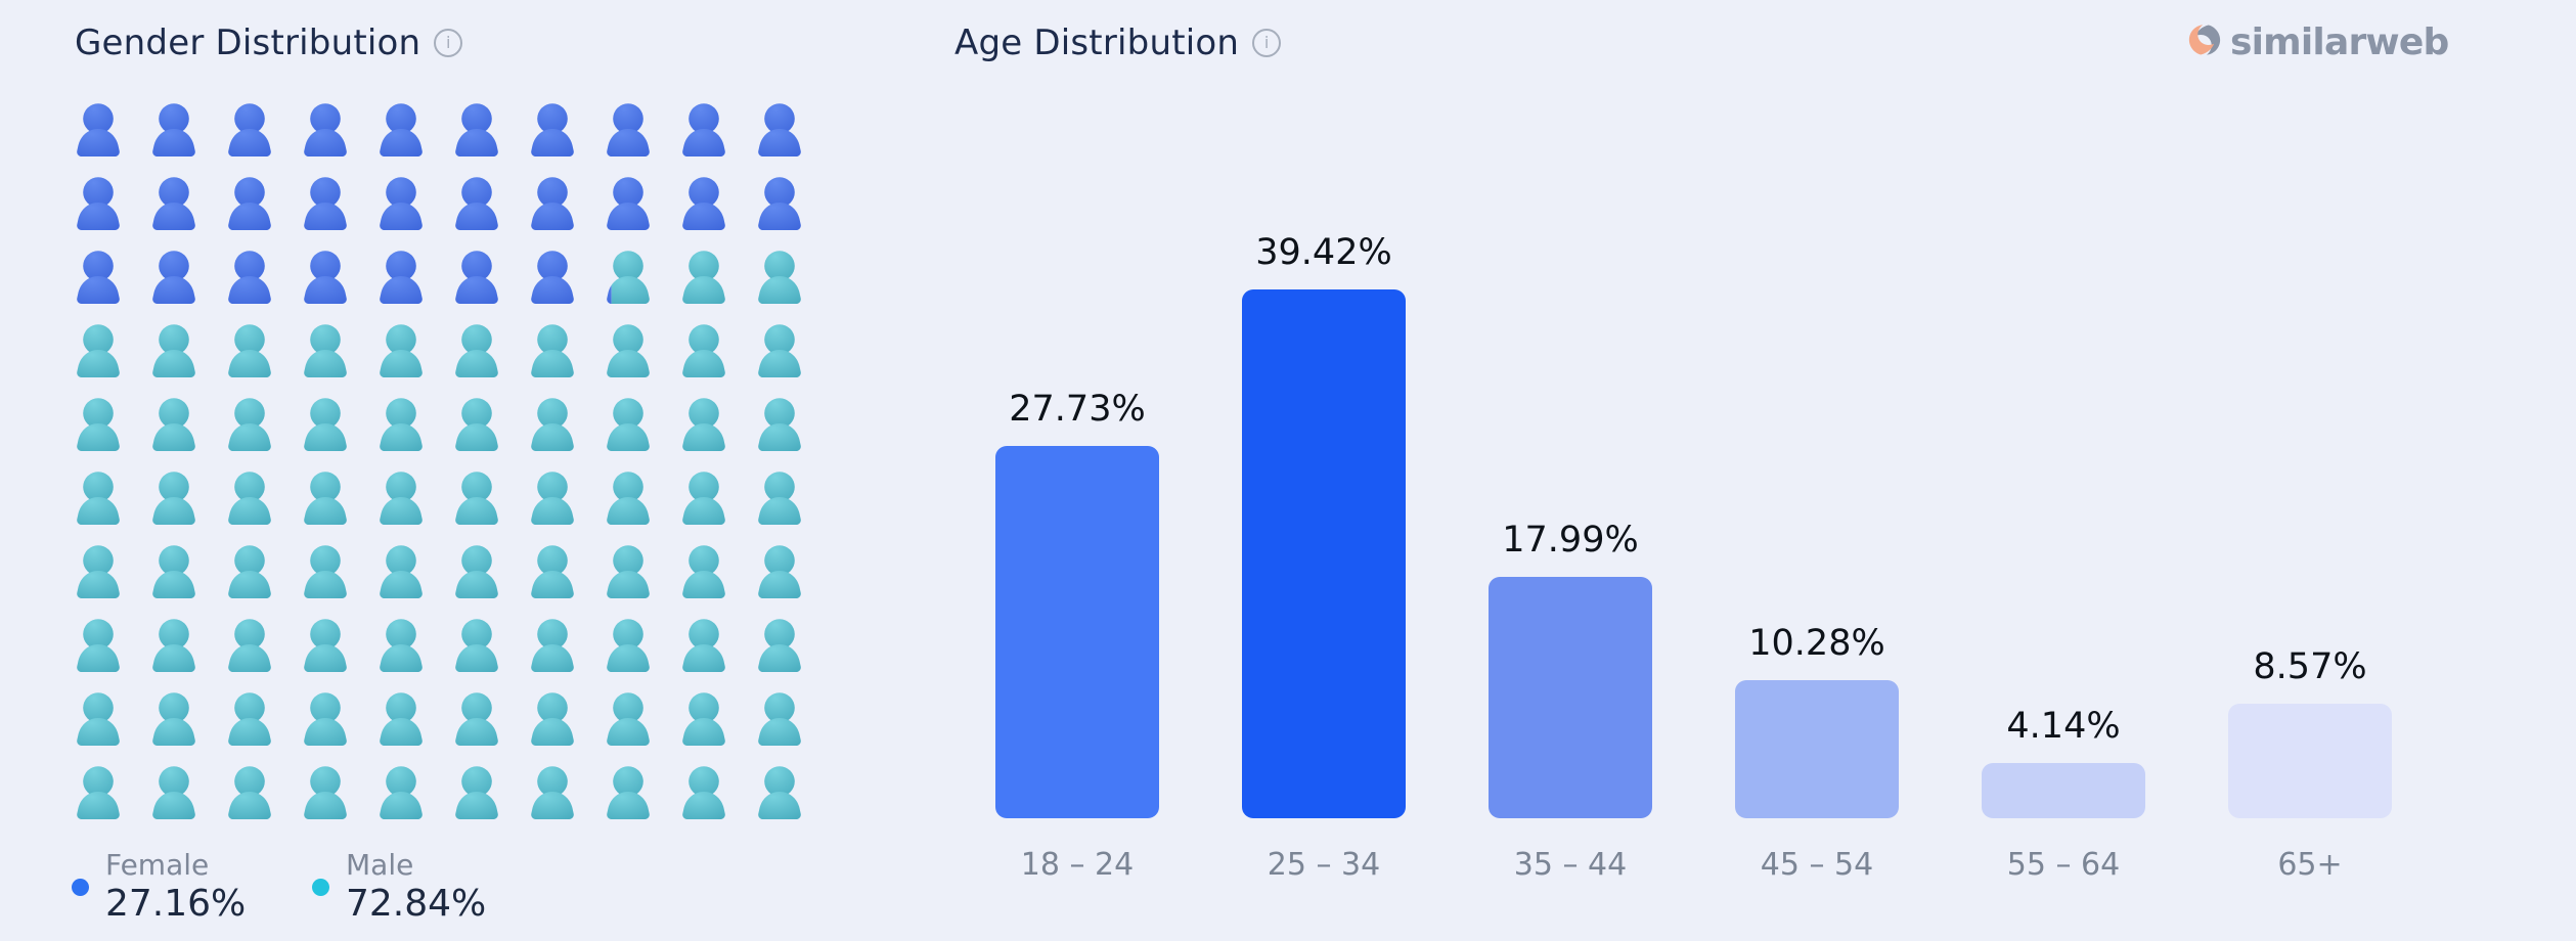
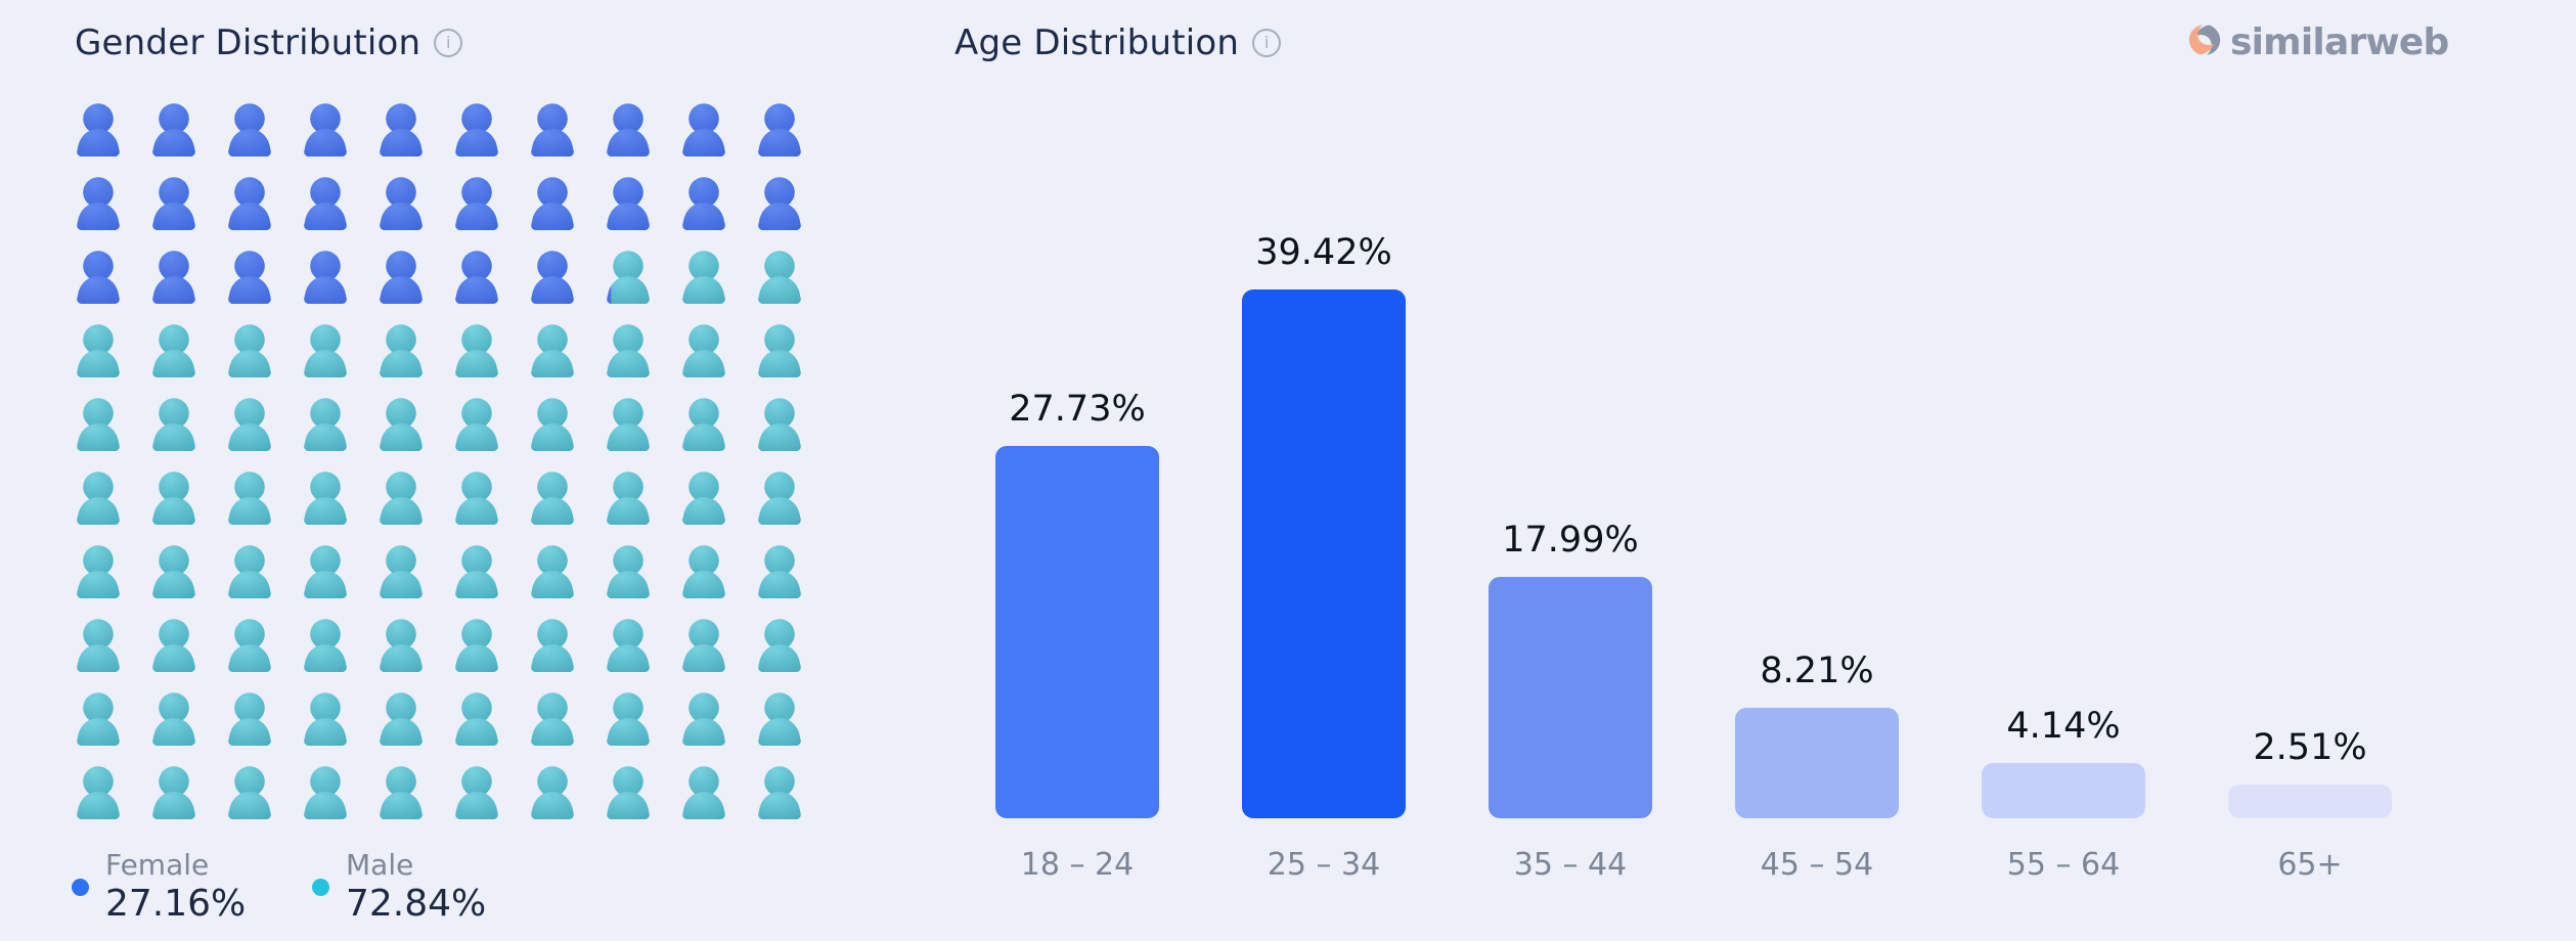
Age Distribution/45 – 54: 10.28% -> 8.21%
Age Distribution/65+: 8.57% -> 2.51%
